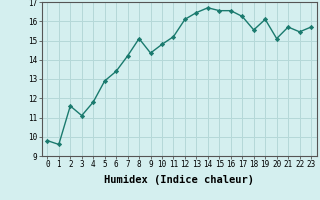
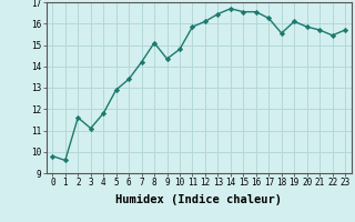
11: 15.2 -> 15.8
20: 15.1 -> 15.8
